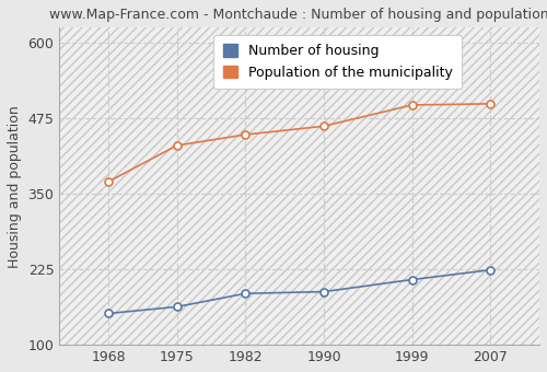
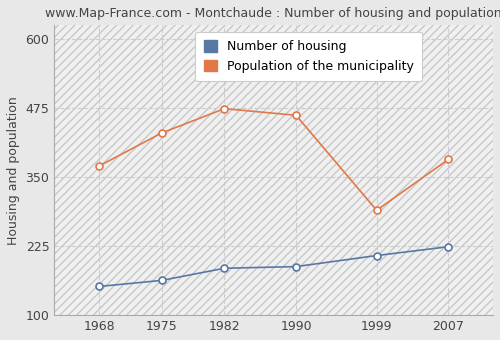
Population of the municipality/1982: 448 -> 474
Population of the municipality/1999: 497 -> 290
Population of the municipality/2007: 499 -> 382
